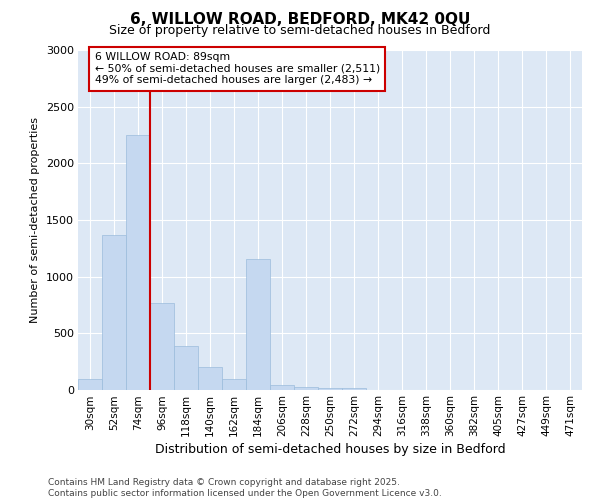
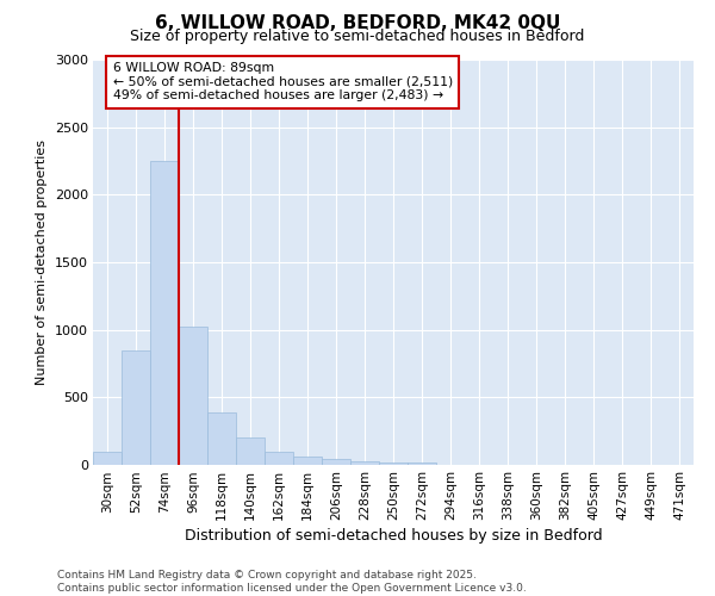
52sqm: 1370 -> 850
96sqm: 770 -> 1020
184sqm: 1160 -> 60
